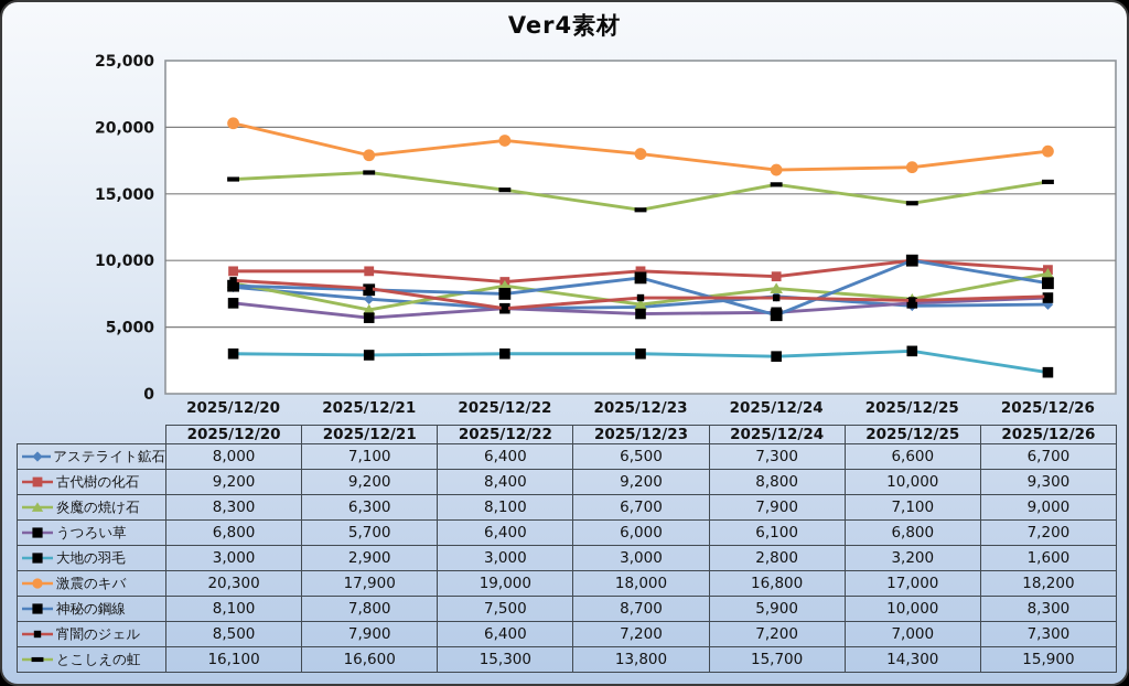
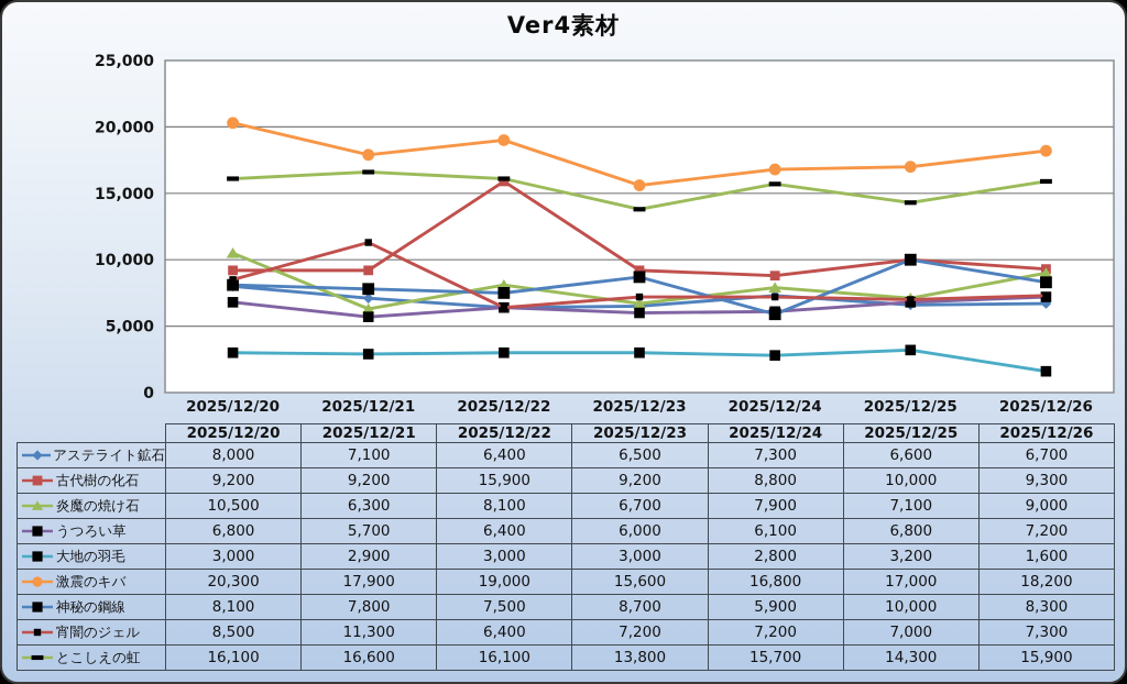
炎魔の焼け石/2025/12/20: 8,300 -> 10,500
宵闇のジェル/2025/12/21: 7,900 -> 11,300
古代樹の化石/2025/12/22: 8,400 -> 15,900
とこしえの虹/2025/12/22: 15,300 -> 16,100
激震のキバ/2025/12/23: 18,000 -> 15,600
